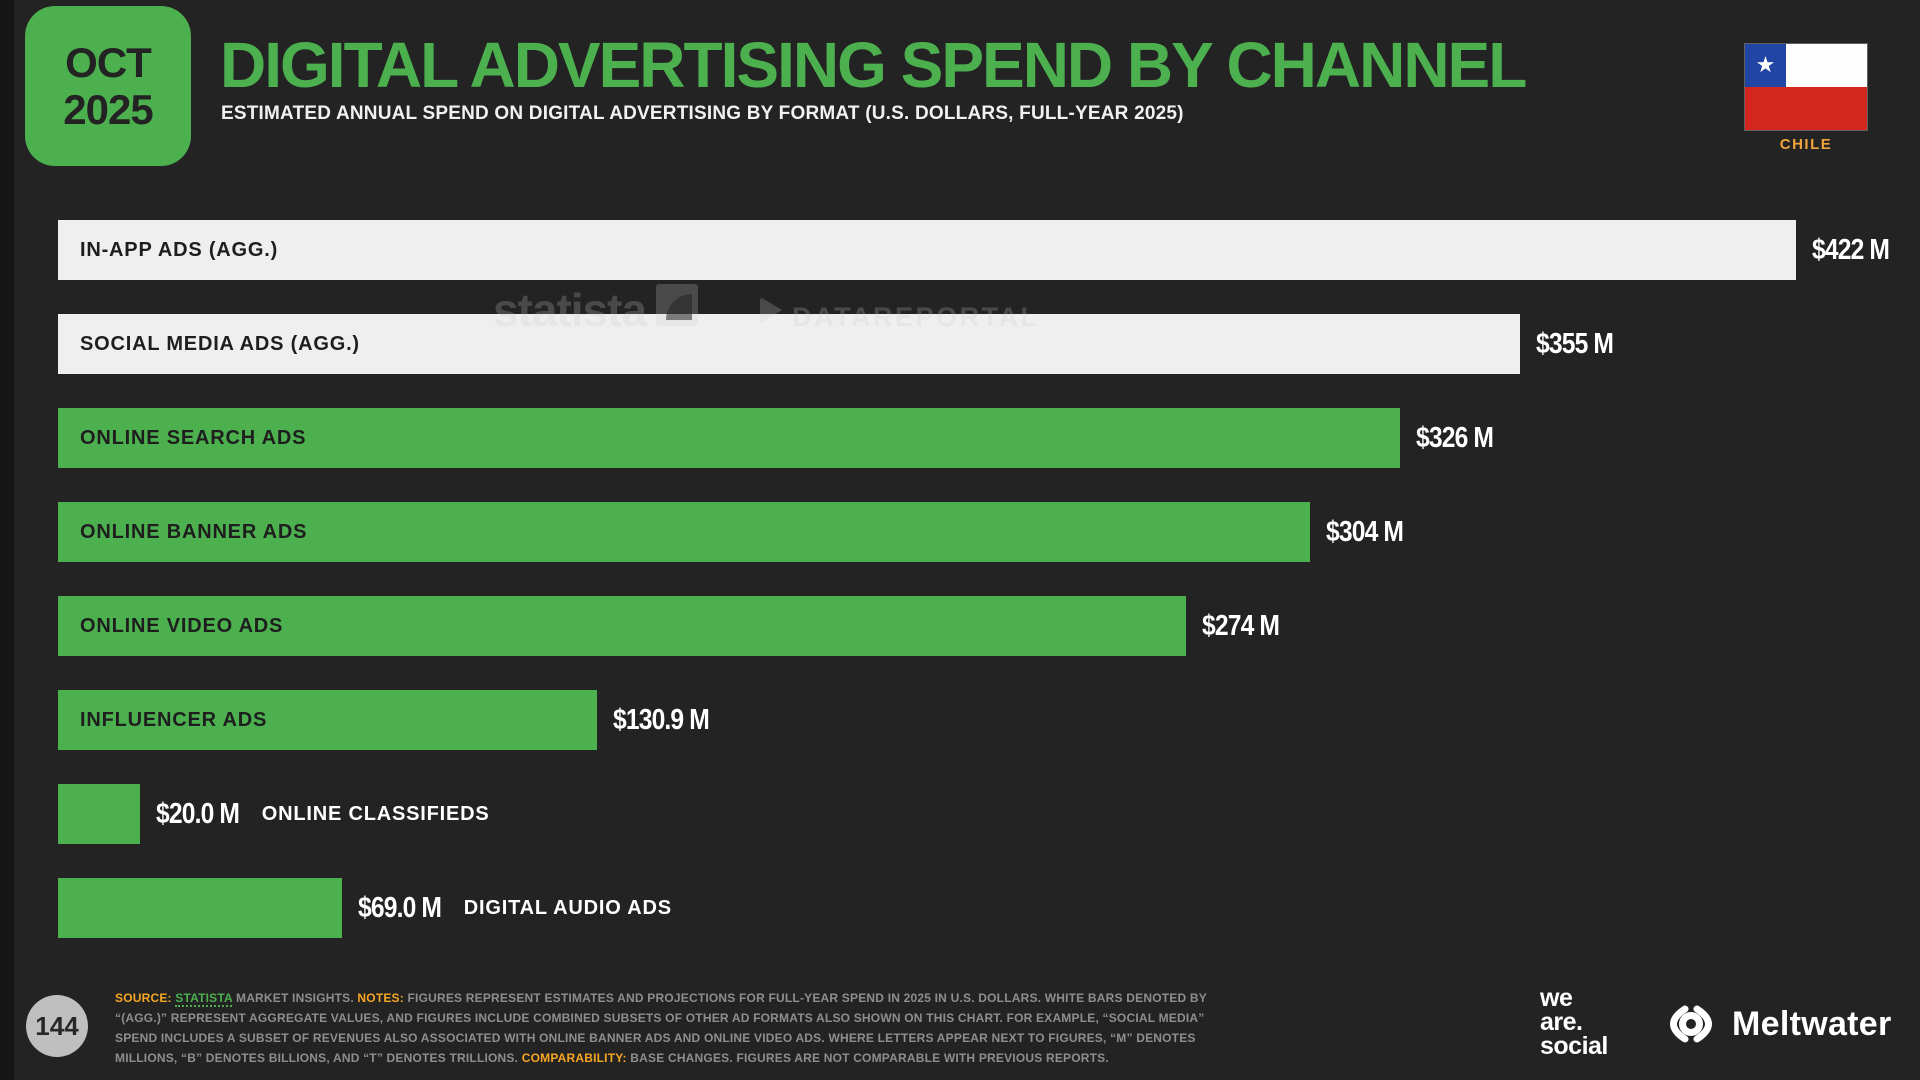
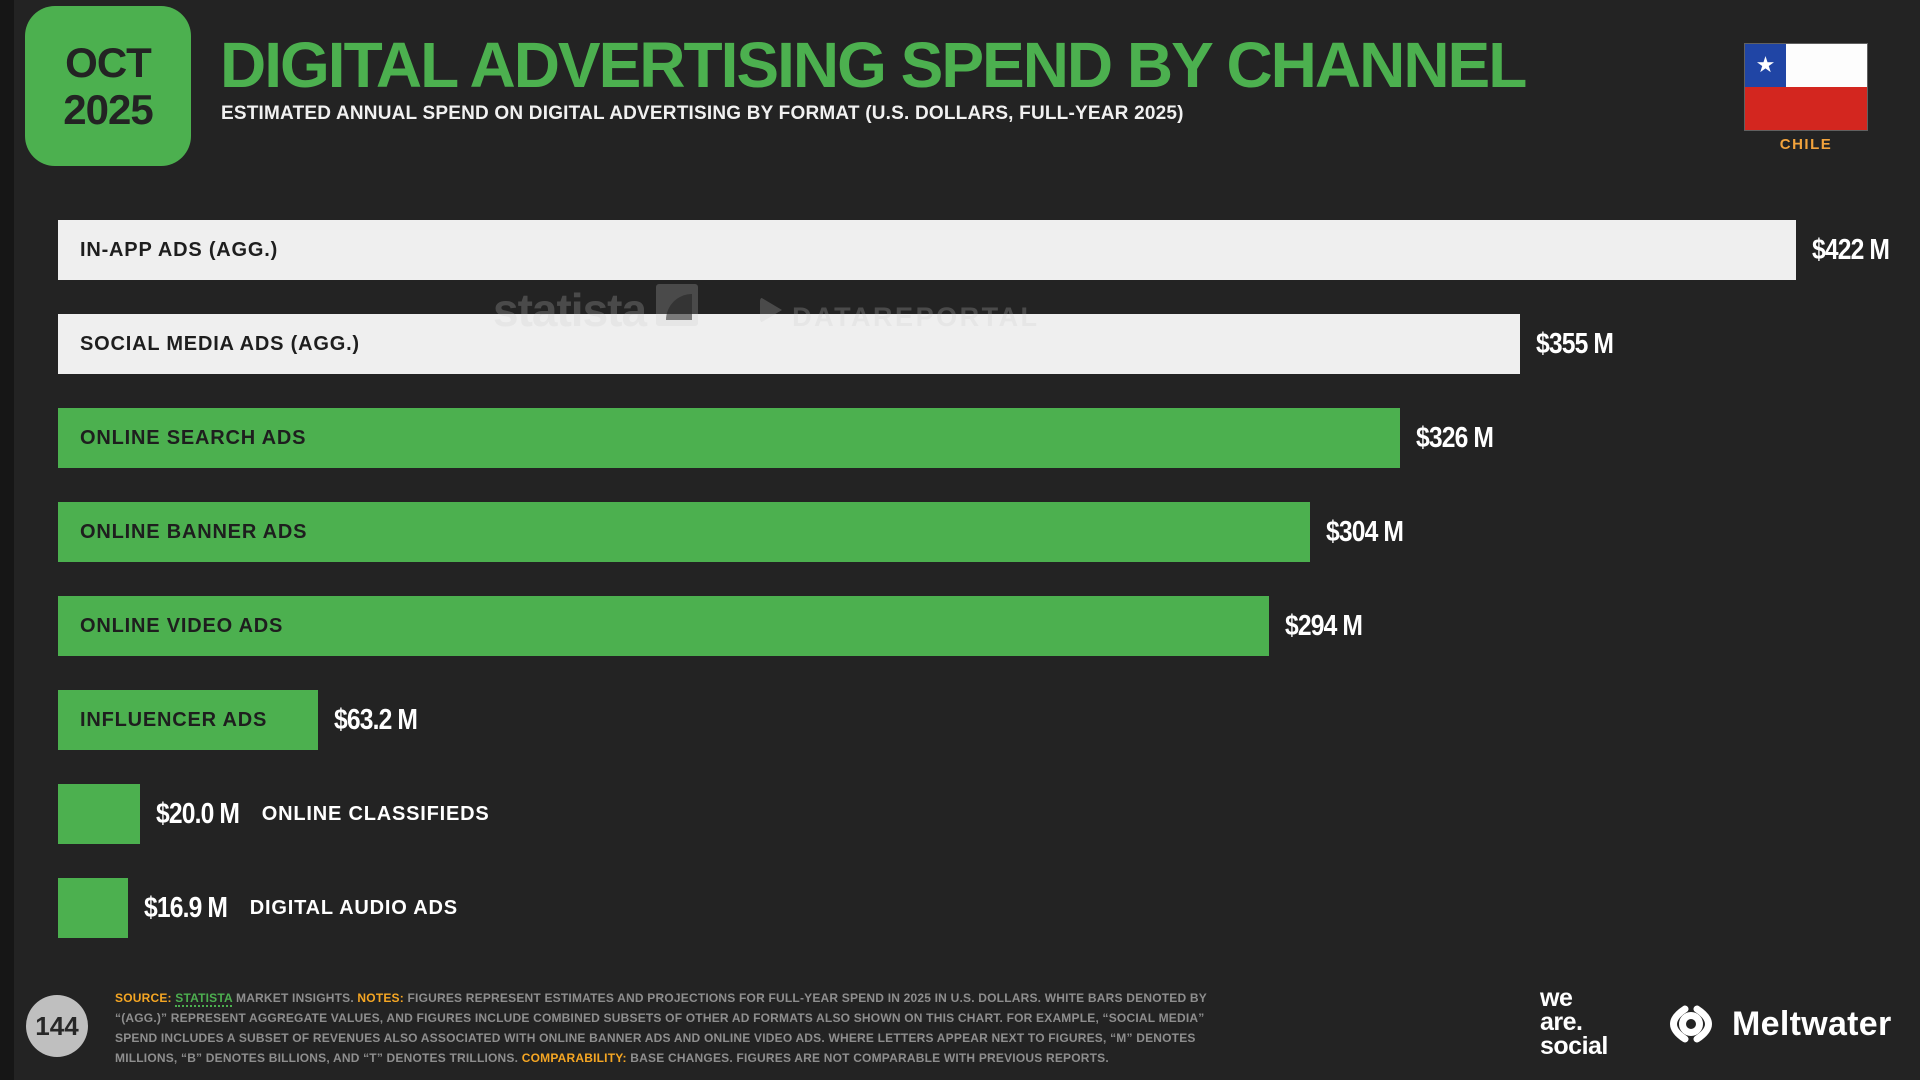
ONLINE VIDEO ADS: $274 -> $294
INFLUENCER ADS: $130.9 -> $63.2
DIGITAL AUDIO ADS: $69.0 -> $16.9
